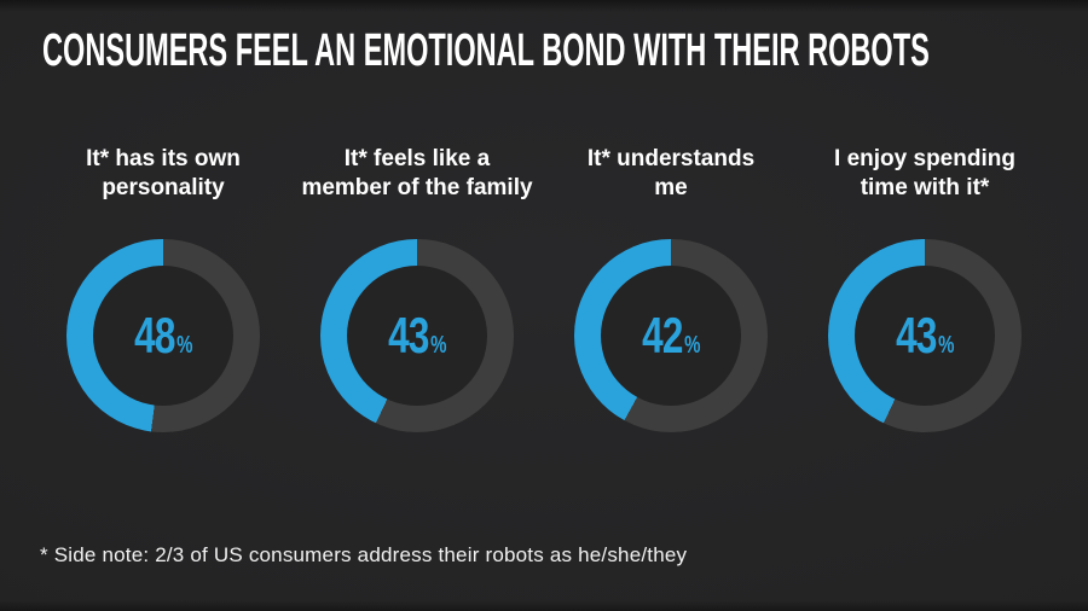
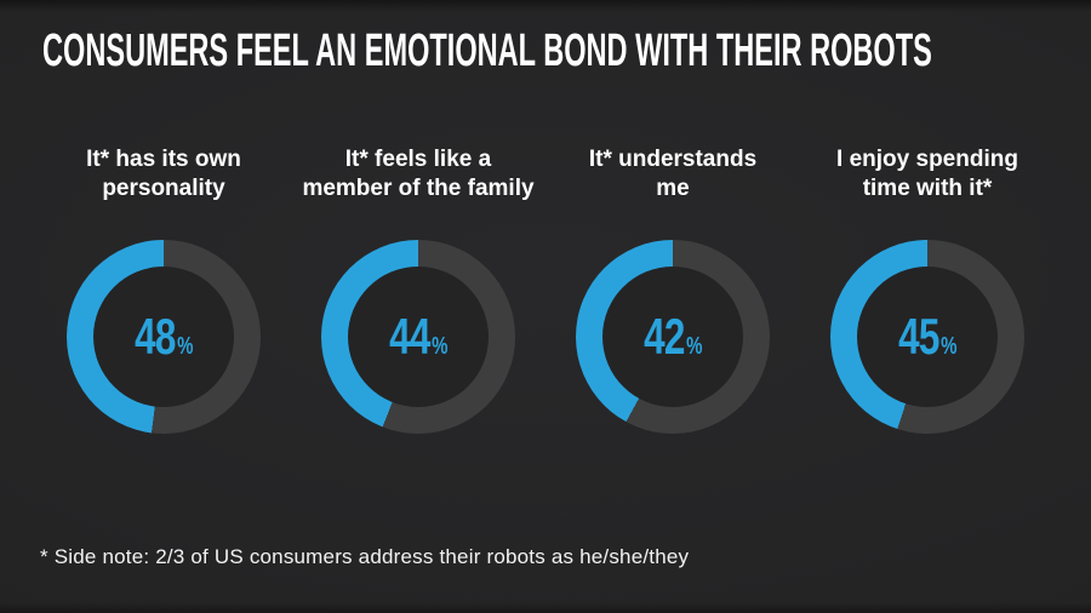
It* feels like a member of the family: 43 -> 44
I enjoy spending time with it*: 43 -> 45
